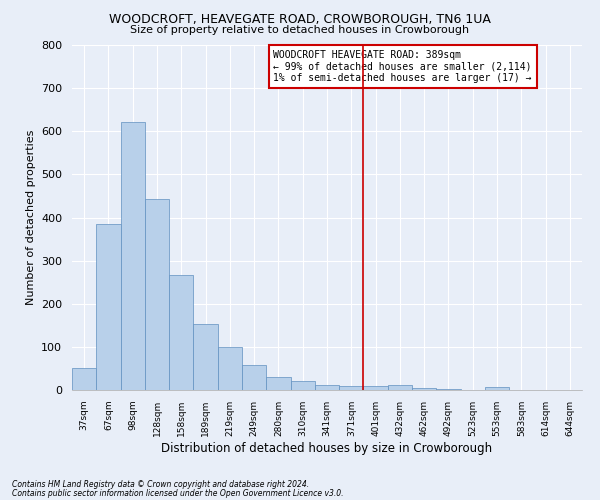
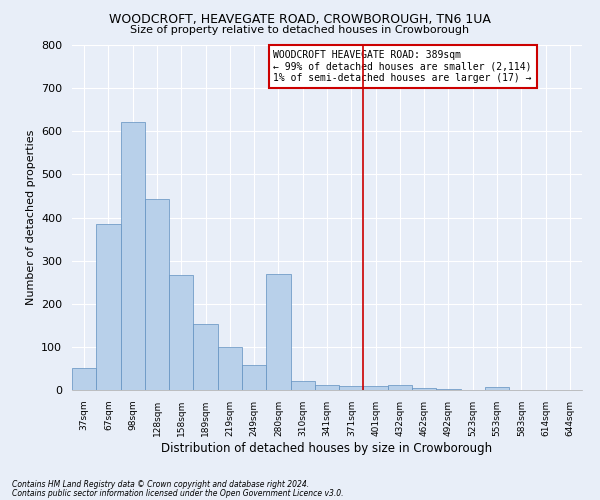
280sqm: 30 -> 270
